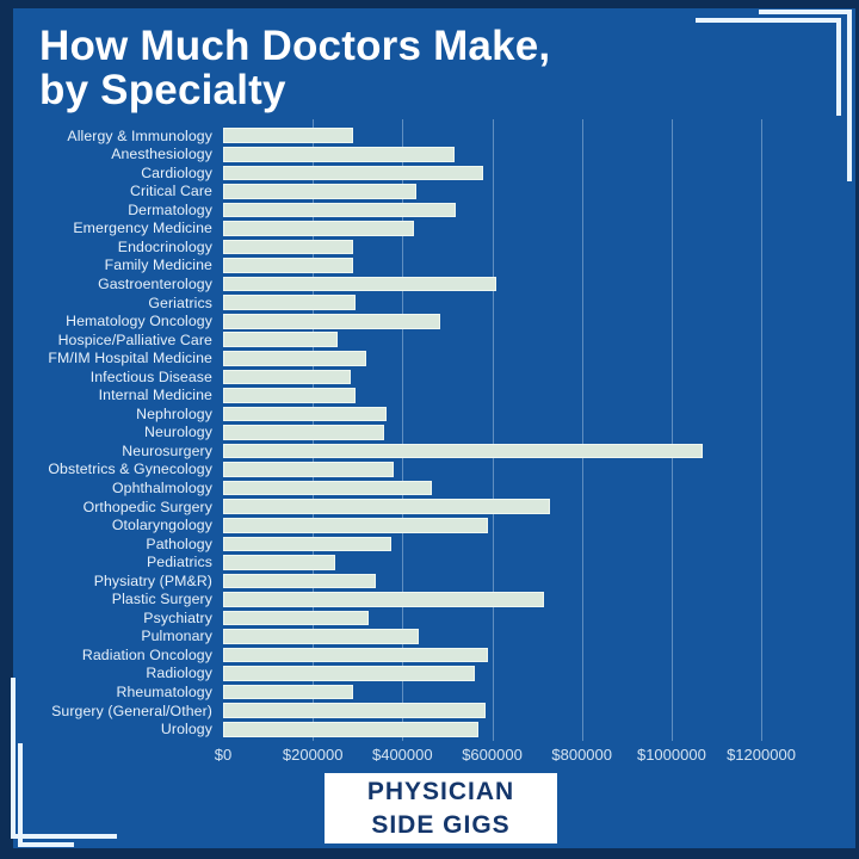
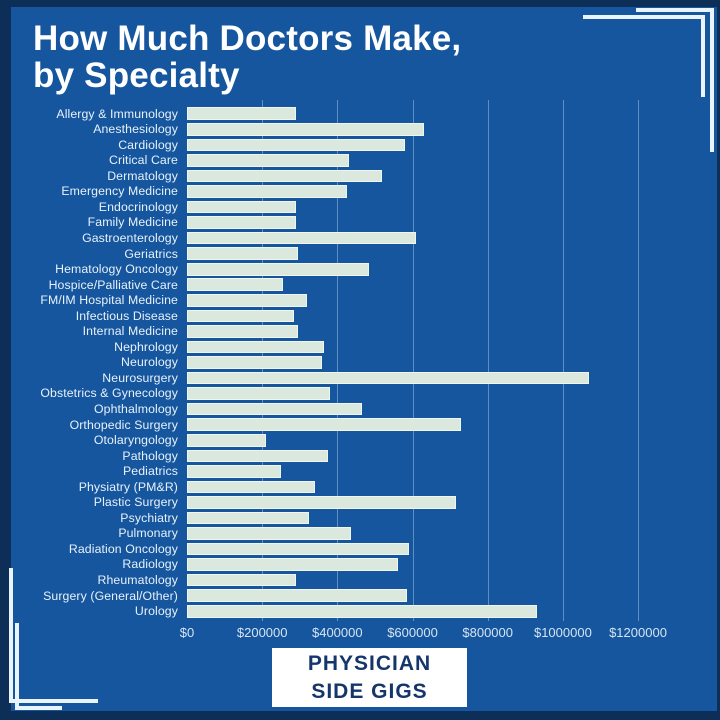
Anesthesiology: $520000 -> $630000
Otolaryngology: $590000 -> $210000
Urology: $570000 -> $930000
